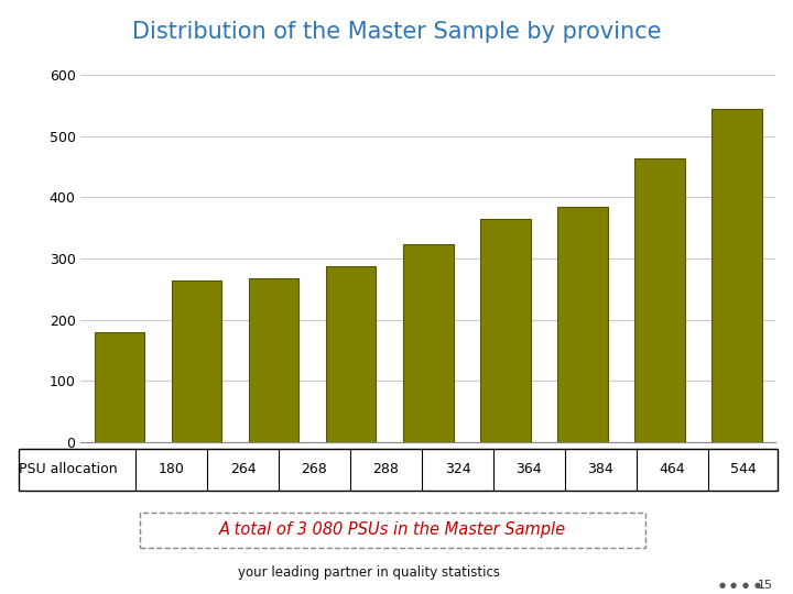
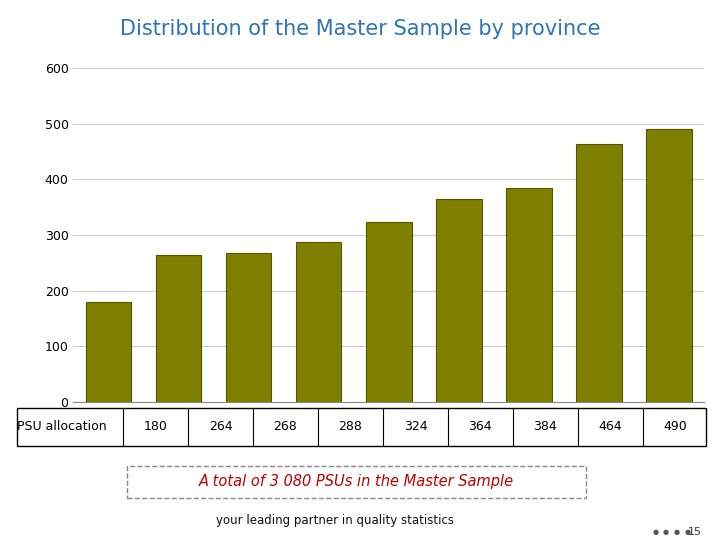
GP: 544 -> 490
